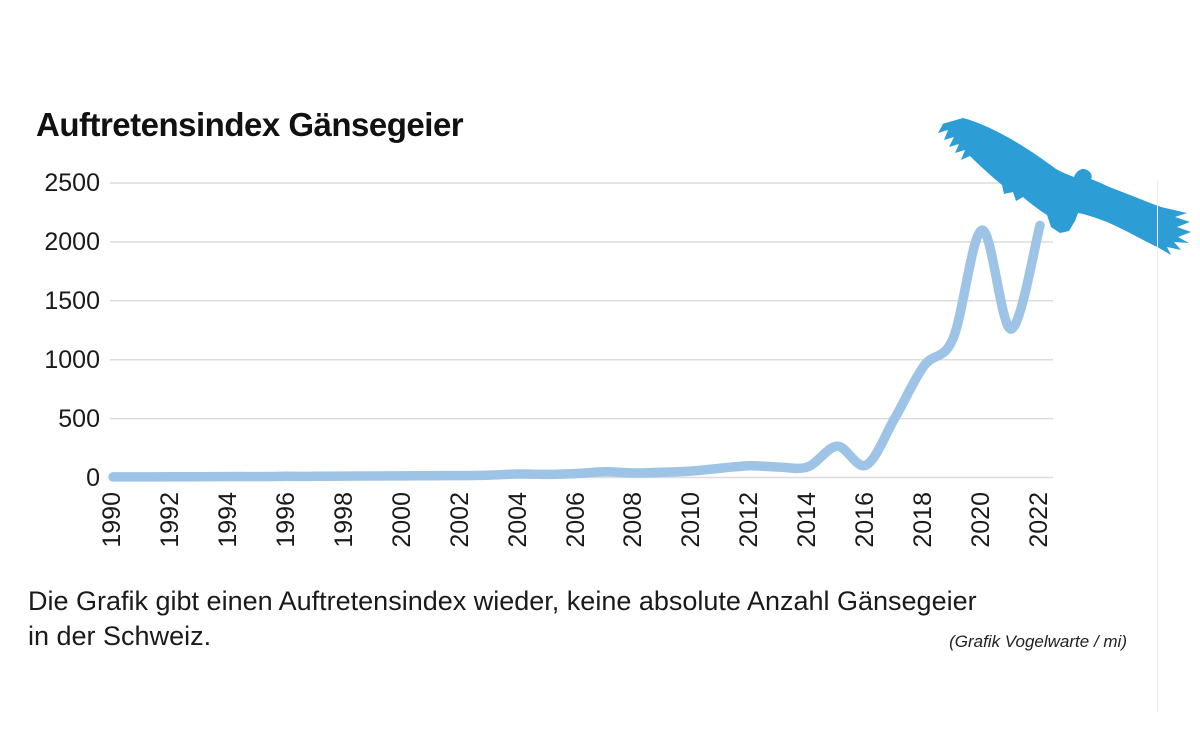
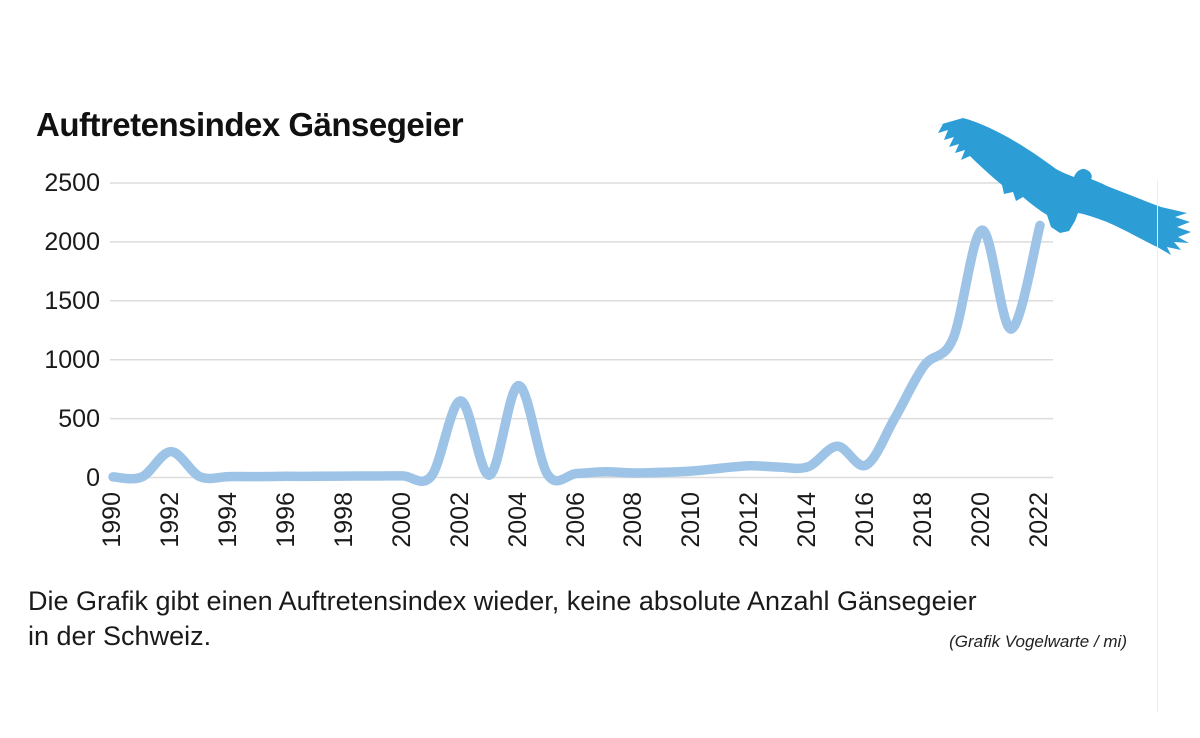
1992: 10 -> 220
2002: 20 -> 650
2004: 30 -> 780
